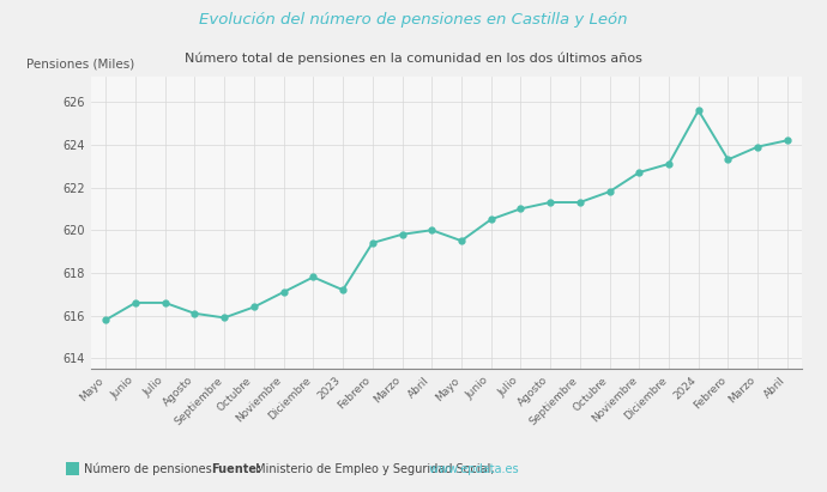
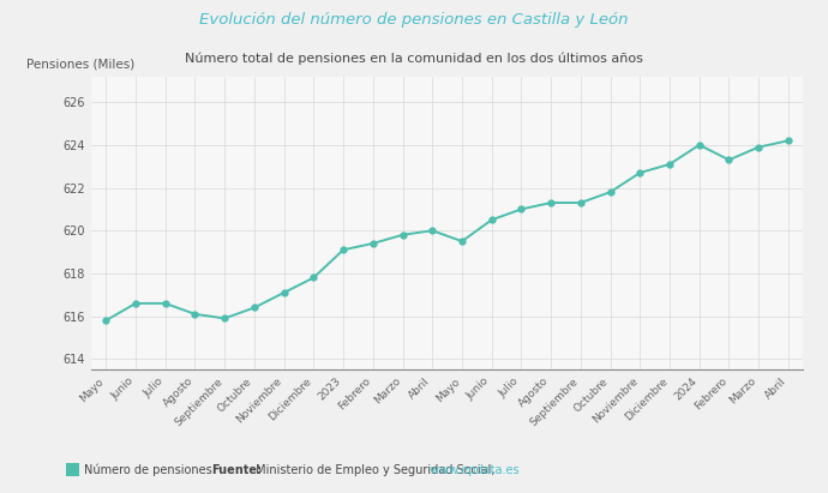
2023: 617.2 -> 619.1
2024: 625.6 -> 624.0
